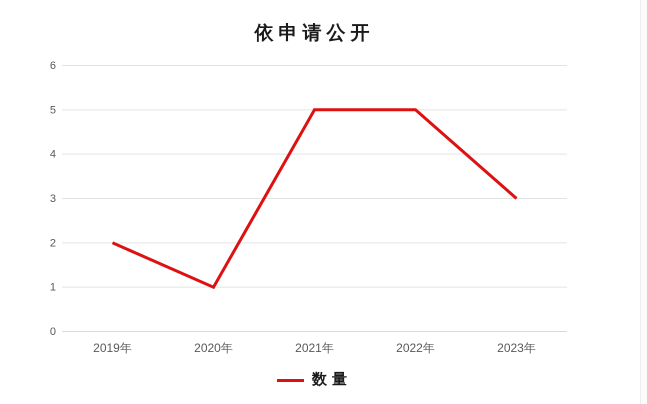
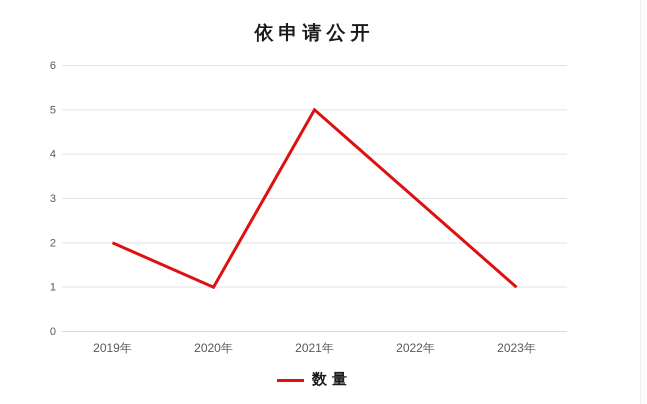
2022年: 5 -> 3
2023年: 3 -> 1
